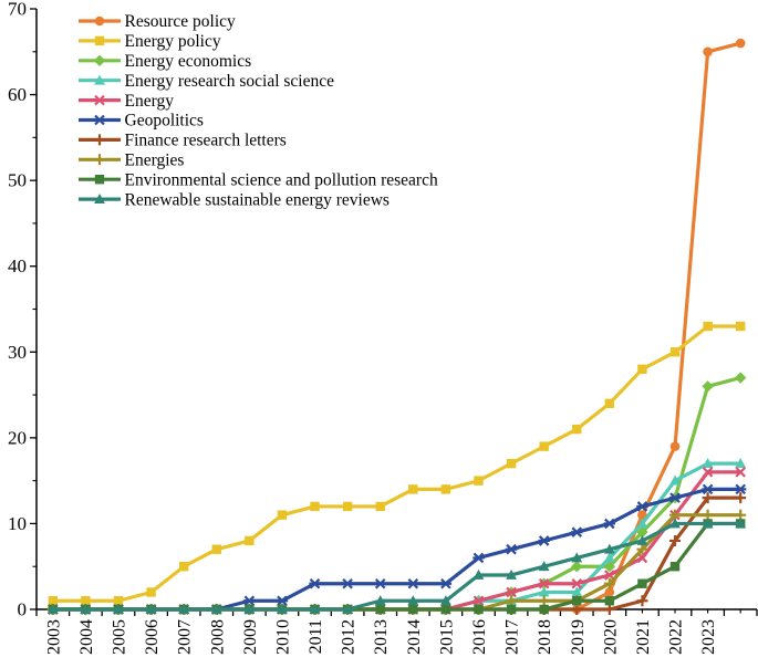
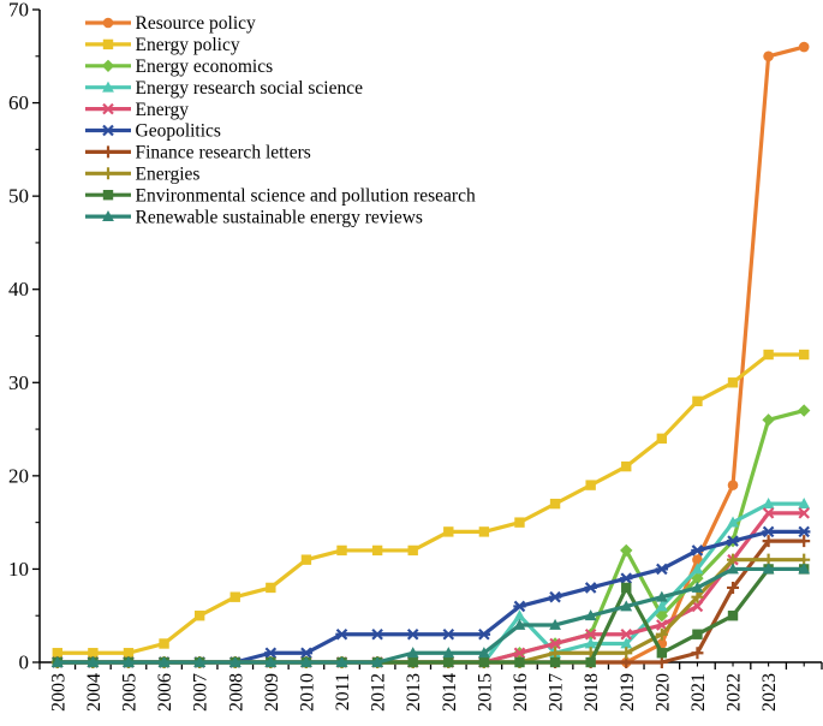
Energy research social science/2016: 1 -> 5
Energy economics/2019: 5 -> 12
Environmental science and pollution research/2019: 1 -> 8
